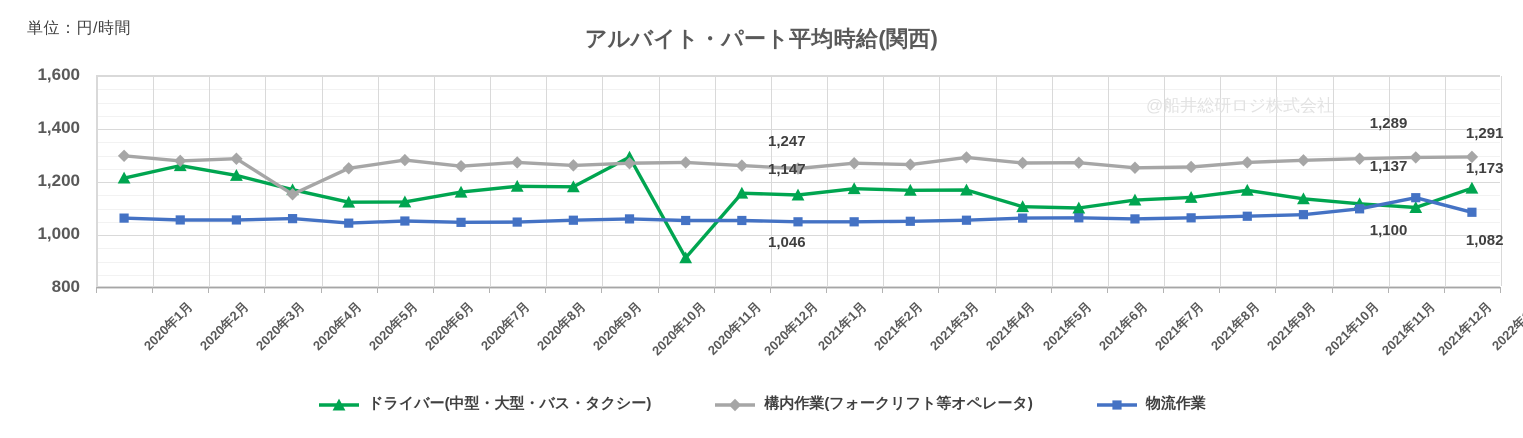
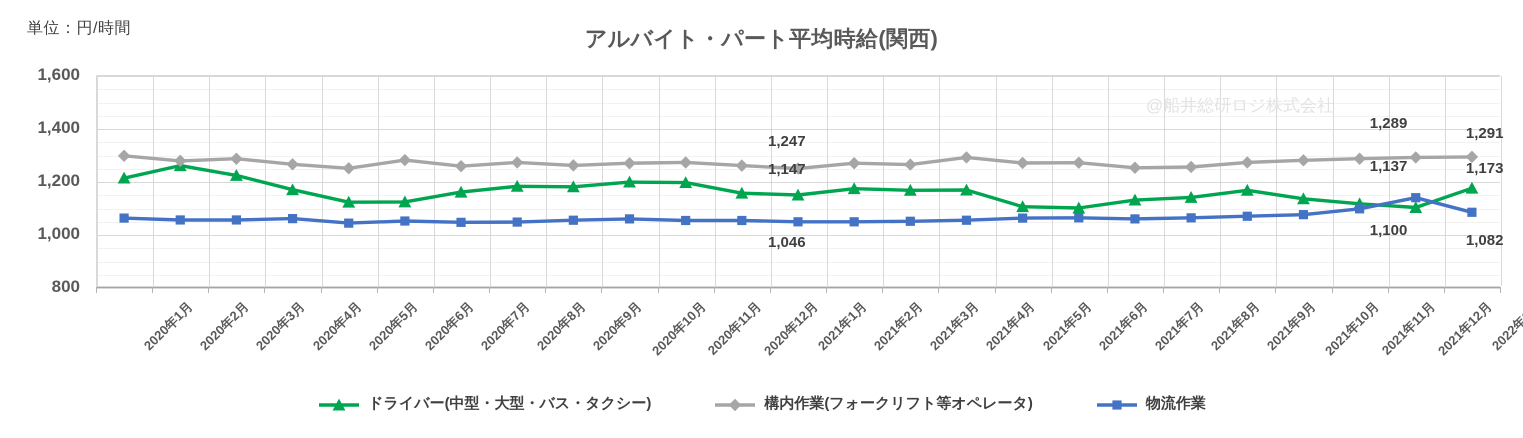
構内作業(フォークリフト等オペレータ)/2020年4月: 1150 -> 1260
ドライバー(中型・大型・バス・タクシー)/2020年10月: 1290 -> 1200
ドライバー(中型・大型・バス・タクシー)/2020年11月: 910 -> 1190
